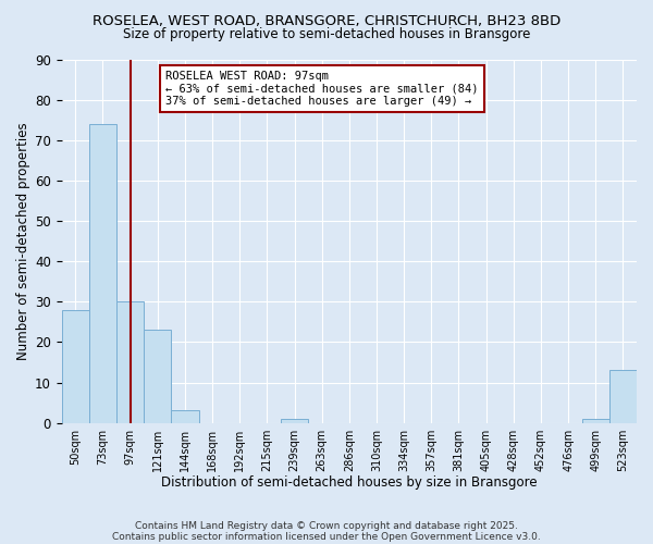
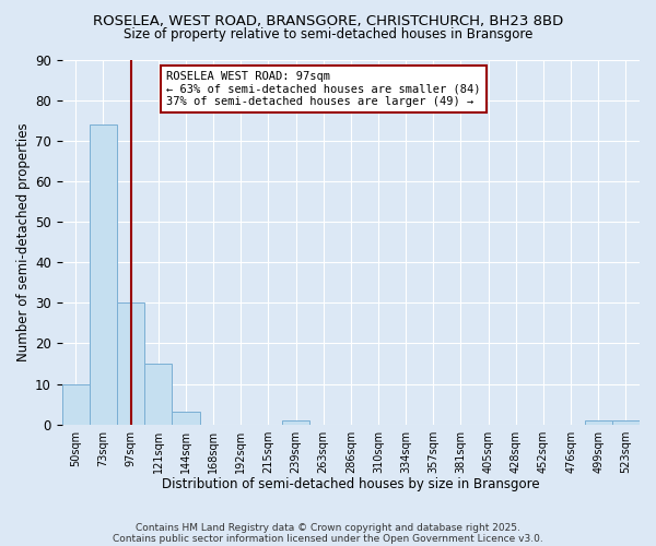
50sqm: 28 -> 10
121sqm: 23 -> 15
523sqm: 13 -> 1
